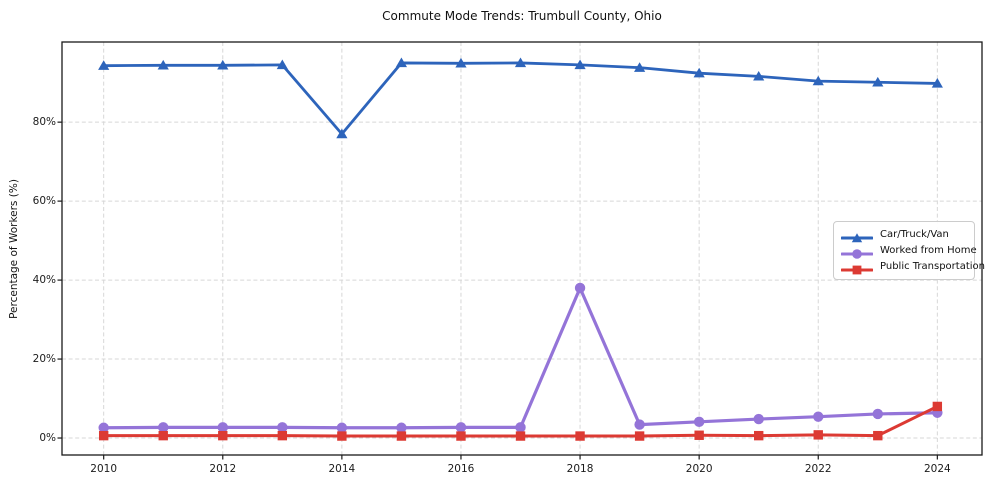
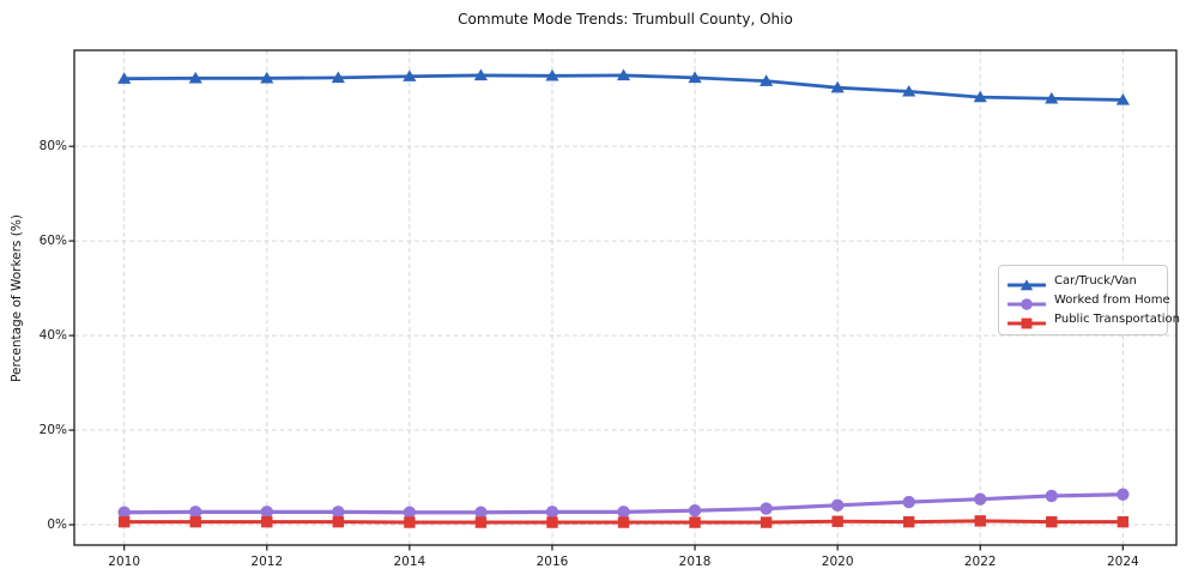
Car/Truck/Van/2014: 77% -> 95%
Worked from Home/2018: 38% -> 3%
Public Transportation/2024: 8% -> 1%
